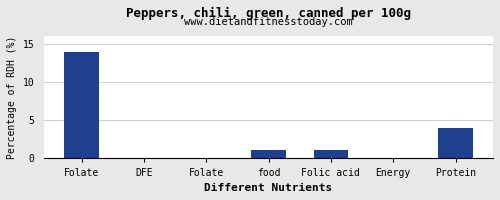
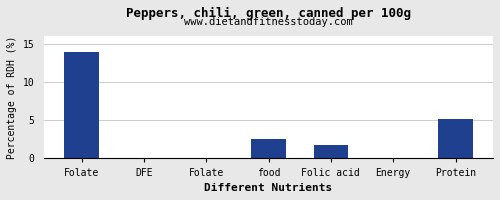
food: 1.1 -> 2.6
Folic acid: 1.1 -> 1.8
Protein: 4.0 -> 5.2
